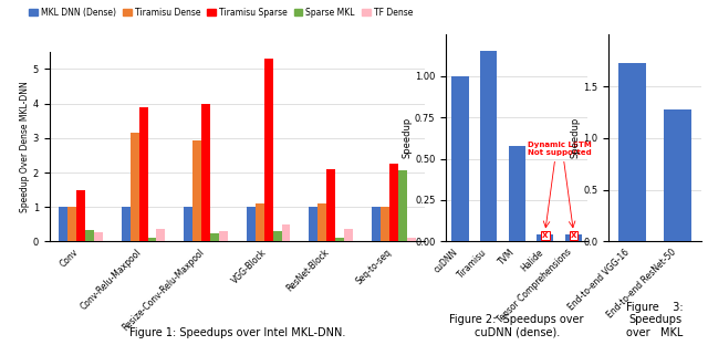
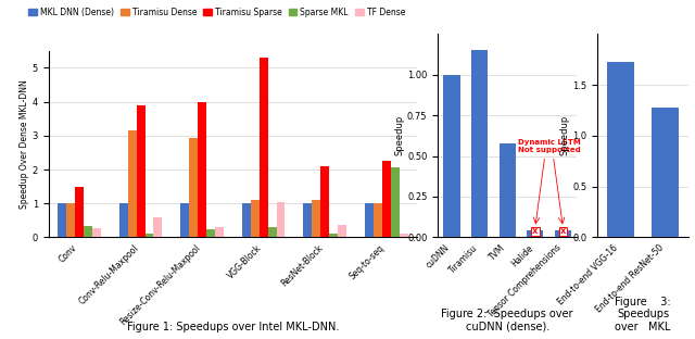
TF Dense/Conv-Relu-Maxpool: 0.35 -> 0.60
TF Dense/VGG-Block: 0.48 -> 1.05
